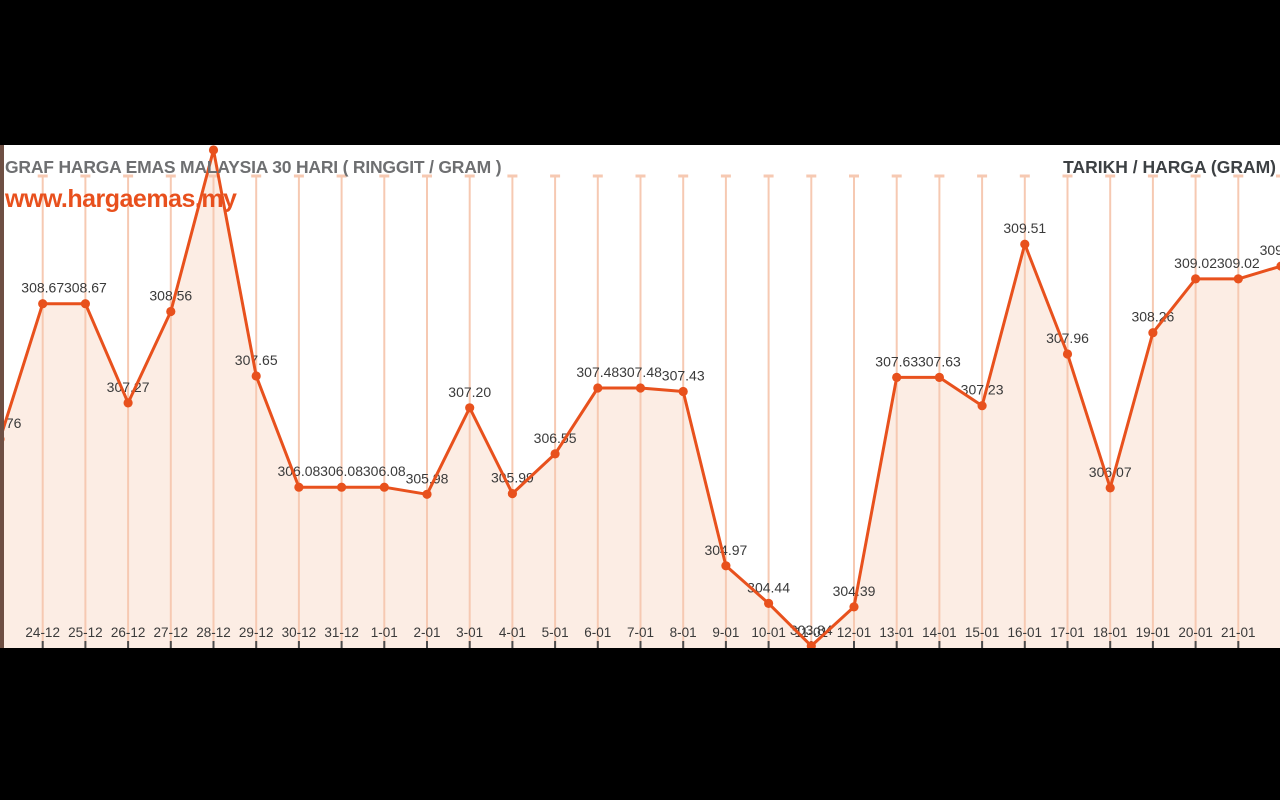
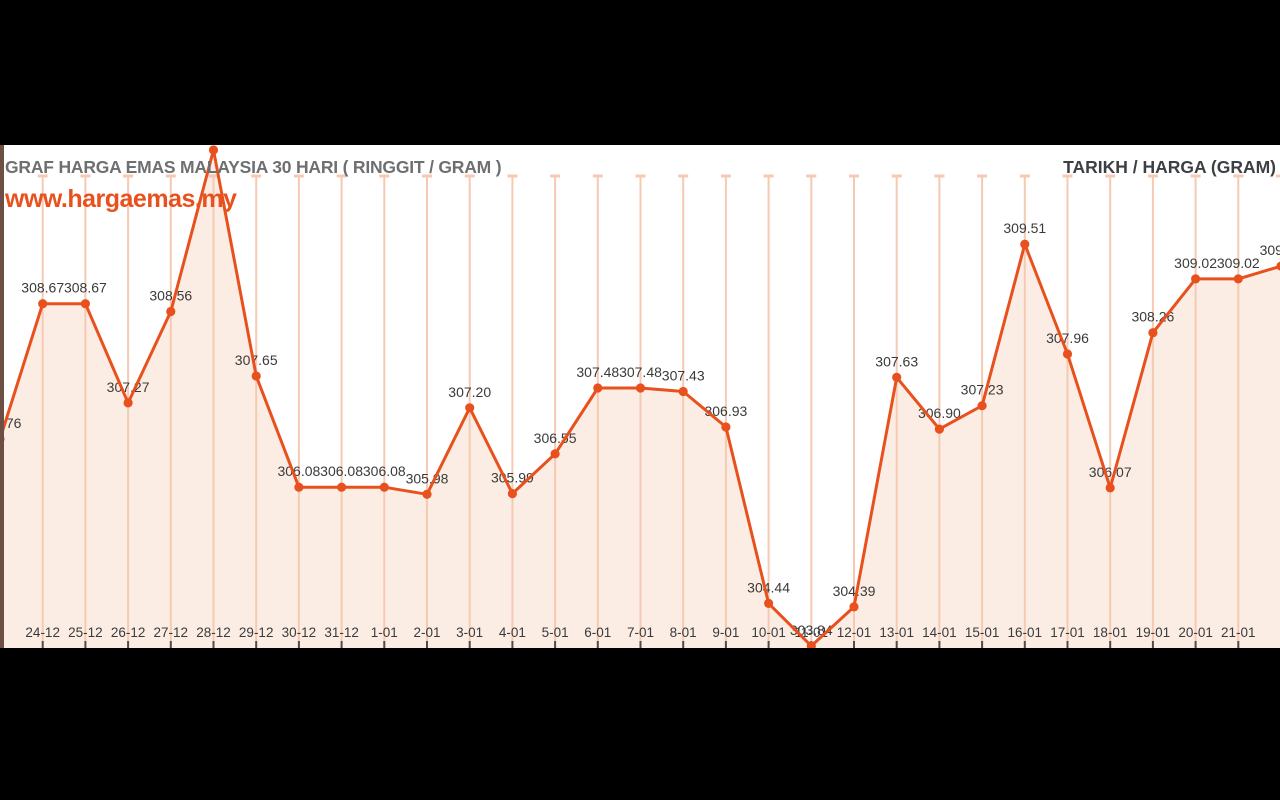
9-01: 304.97 -> 306.93
14-01: 307.63 -> 306.90
